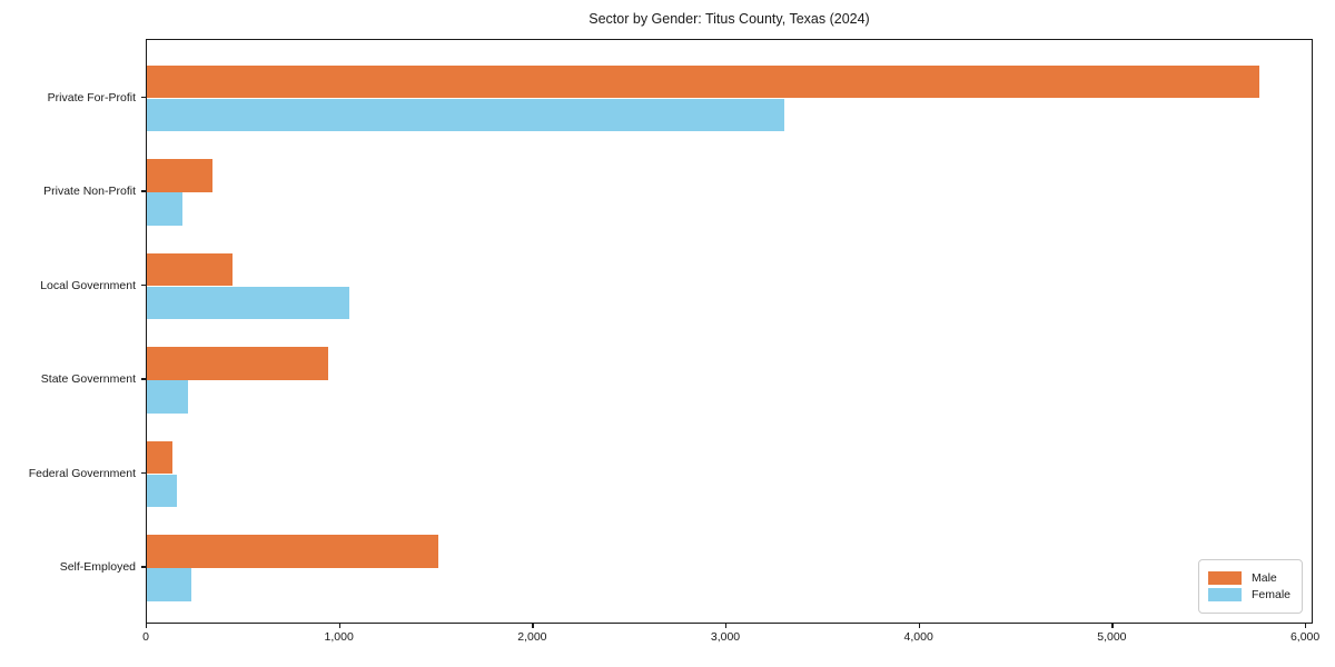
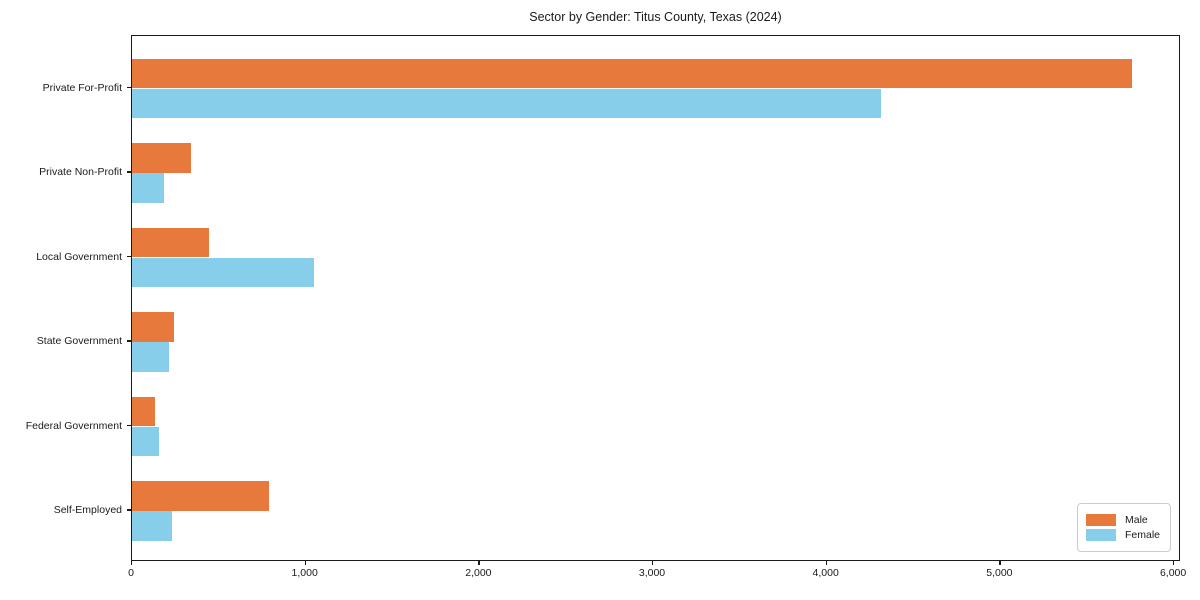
Female/Private For-Profit: 3300 -> 4310
Male/State Government: 940 -> 240
Male/Self-Employed: 1510 -> 790
